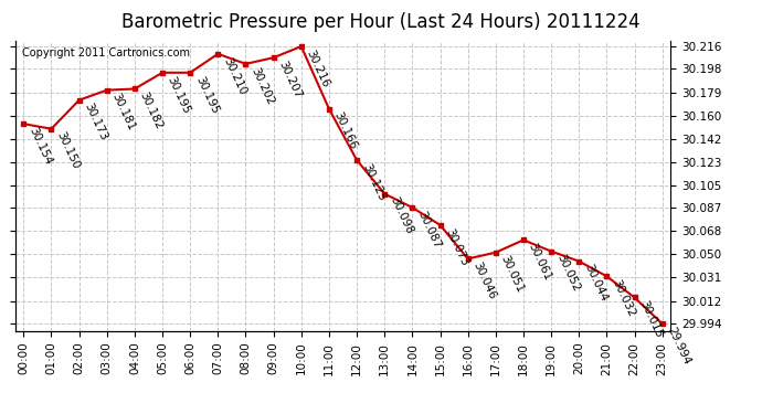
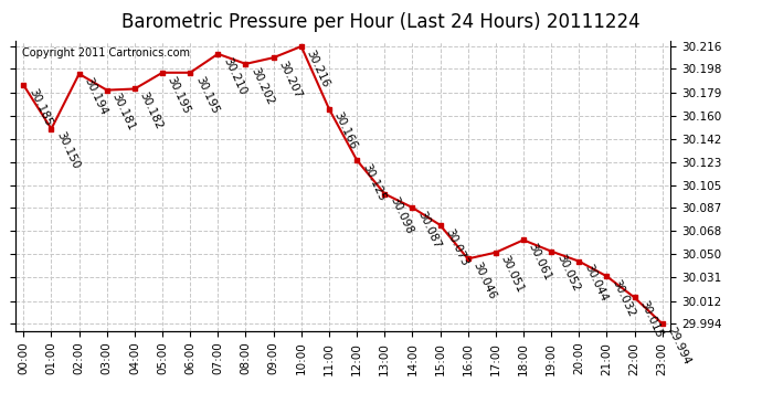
00:00: 30.154 -> 30.185
02:00: 30.173 -> 30.194
